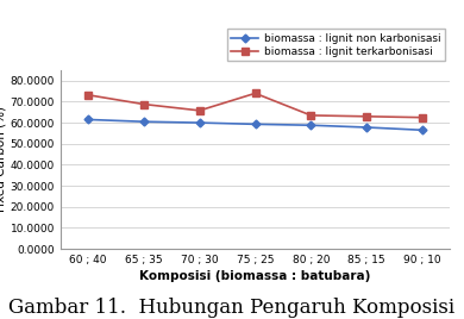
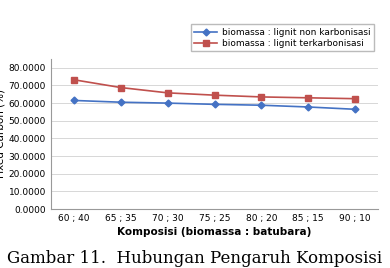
biomassa : lignit terkarbonisasi/75 ; 25: 74 -> 64
